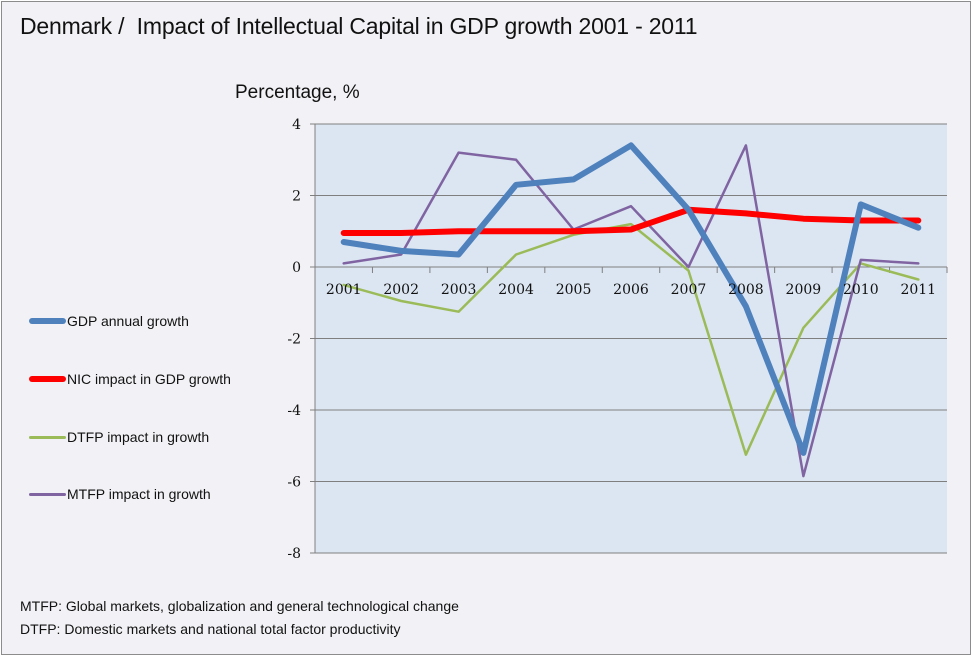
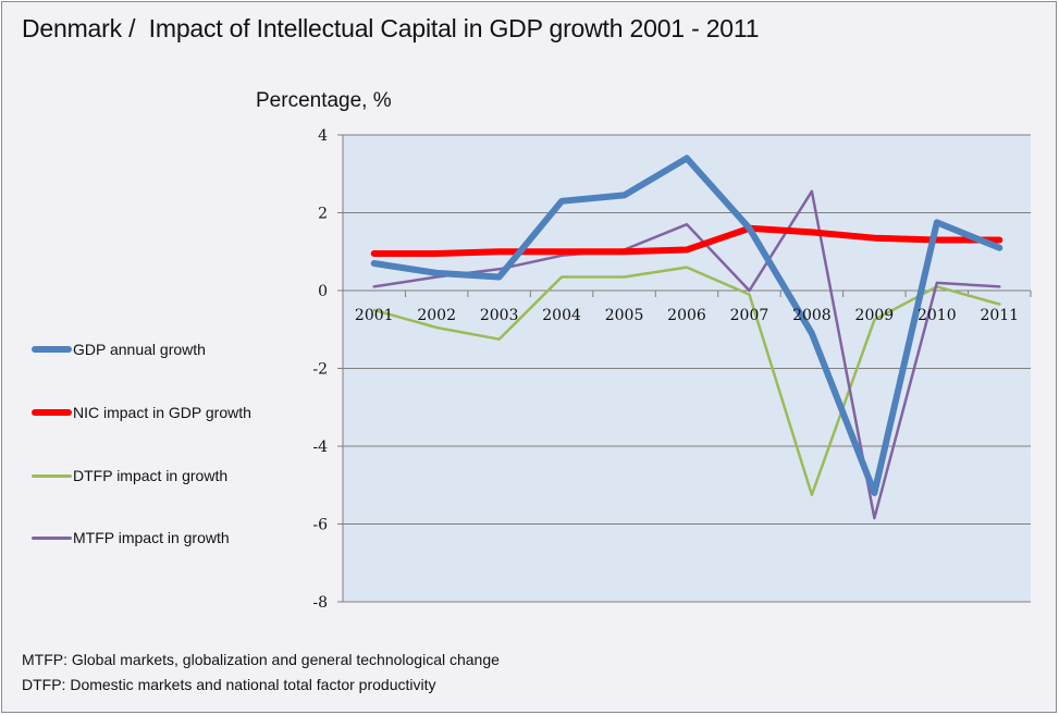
MTFP impact in growth/2003: 3.2 -> 0.6
MTFP impact in growth/2004: 3.0 -> 0.9
DTFP impact in growth/2005: 0.9 -> 0.3
DTFP impact in growth/2006: 1.2 -> 0.6
MTFP impact in growth/2008: 3.4 -> 2.5
DTFP impact in growth/2009: -1.7 -> -0.8
